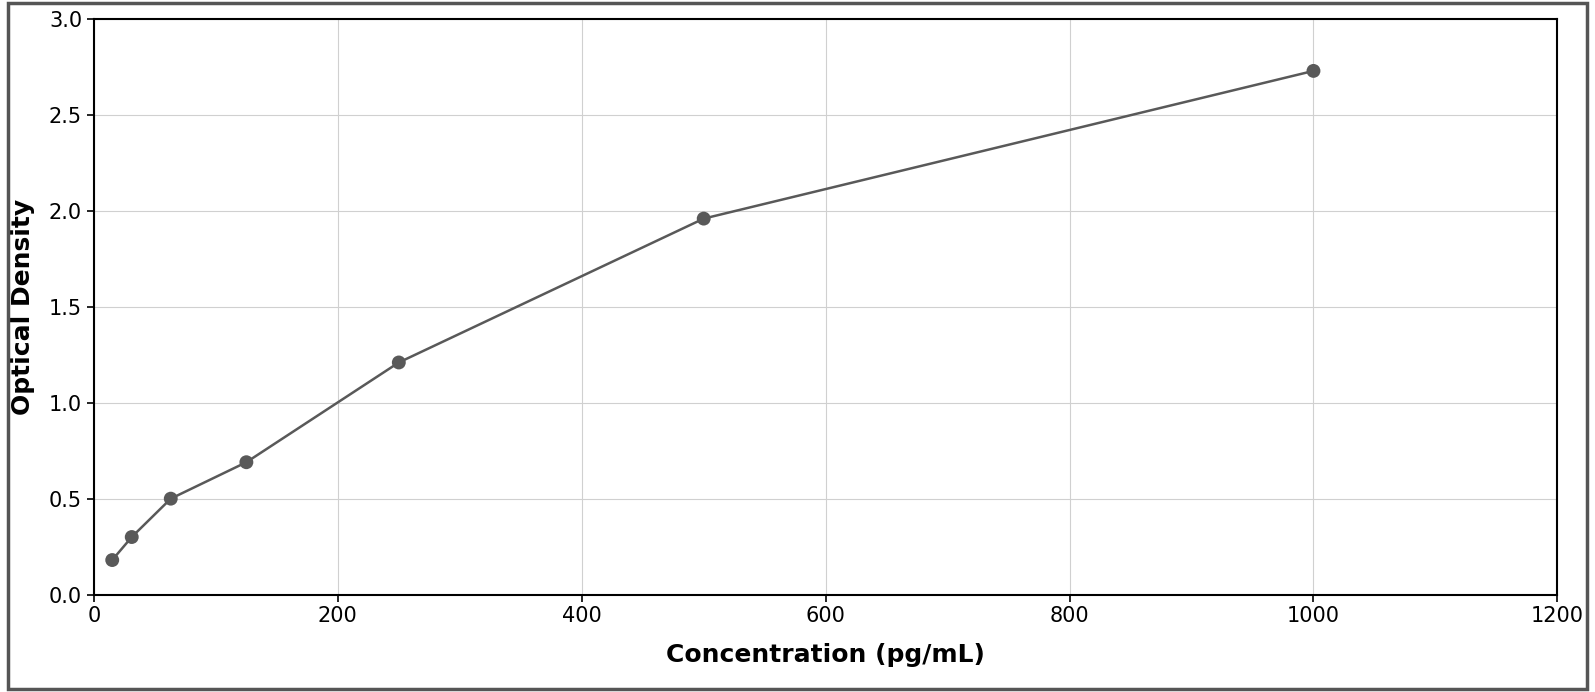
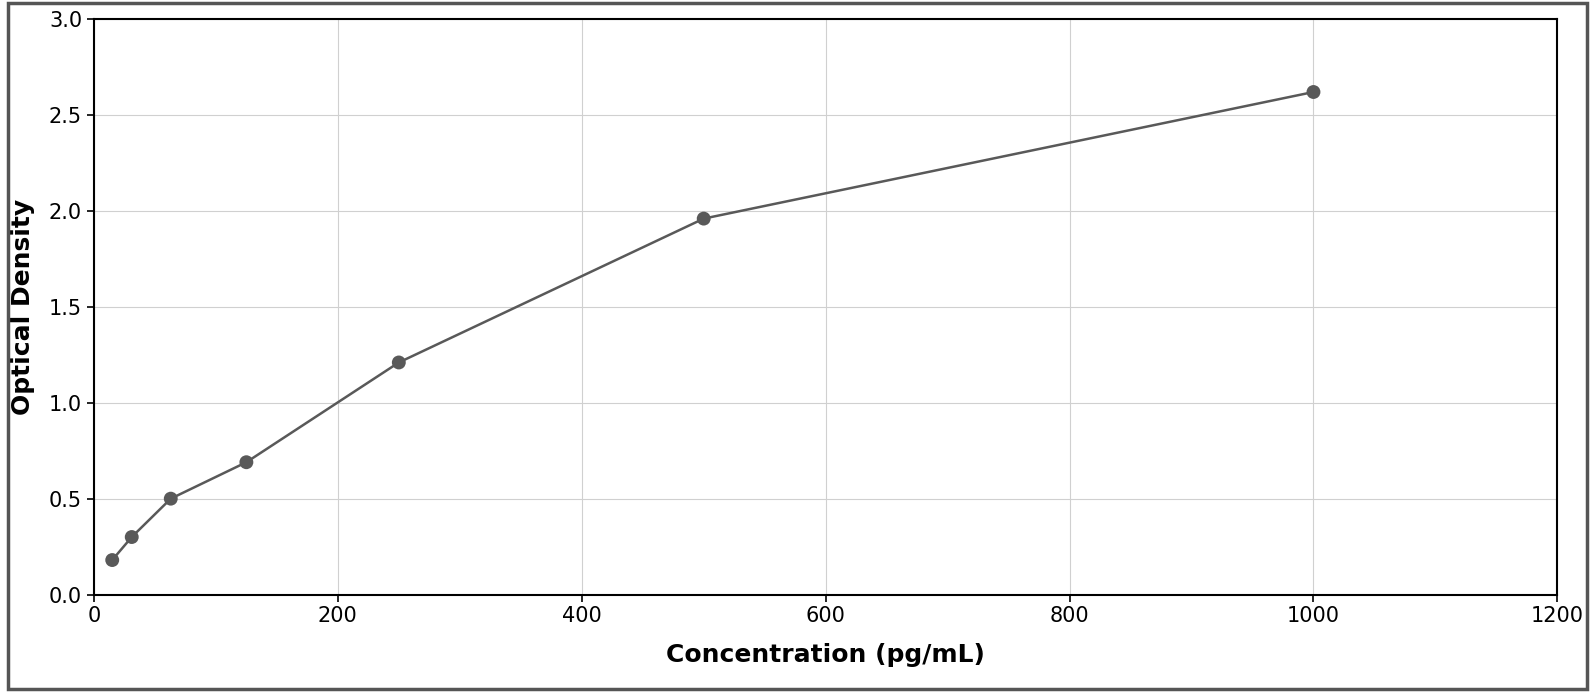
1000: 2.73 -> 2.62
